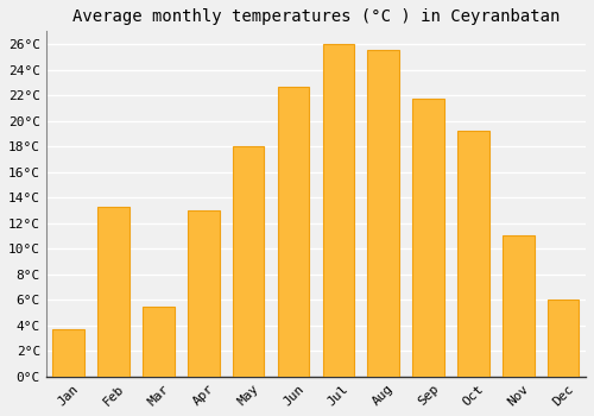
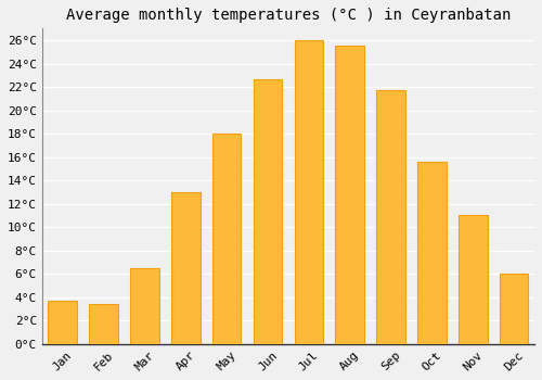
Feb: 13.3°C -> 3.4°C
Mar: 5.5°C -> 6.5°C
Oct: 19.2°C -> 15.6°C
